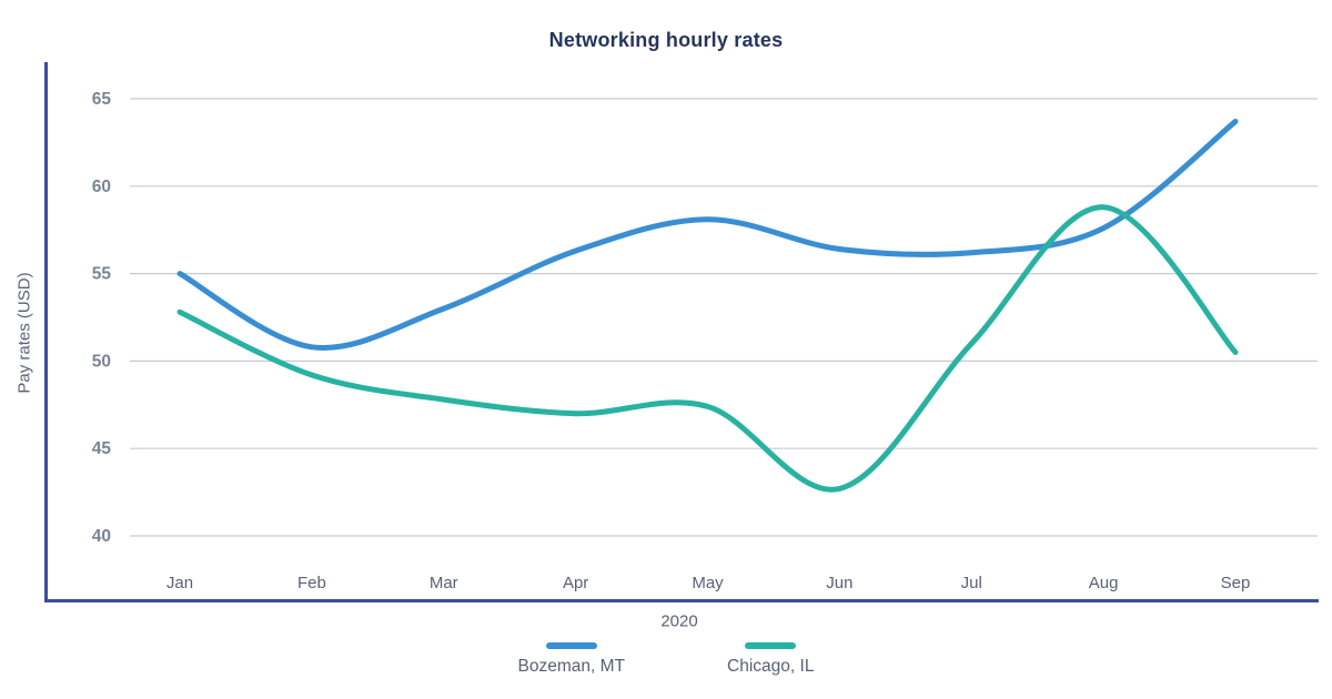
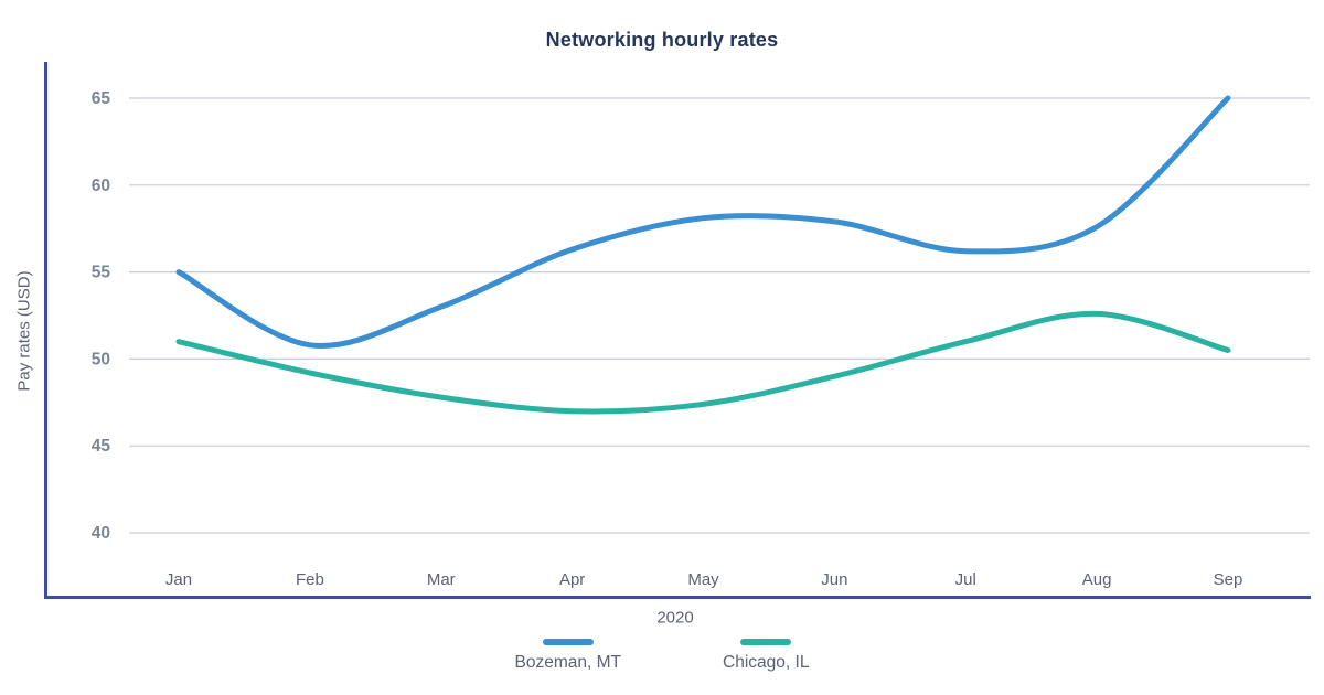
Chicago, IL/Jan: 52.8 -> 51.0
Bozeman, MT/Jun: 56.4 -> 57.9
Chicago, IL/Jun: 42.7 -> 49.0
Chicago, IL/Aug: 58.8 -> 52.6
Bozeman, MT/Sep: 63.7 -> 65.0
